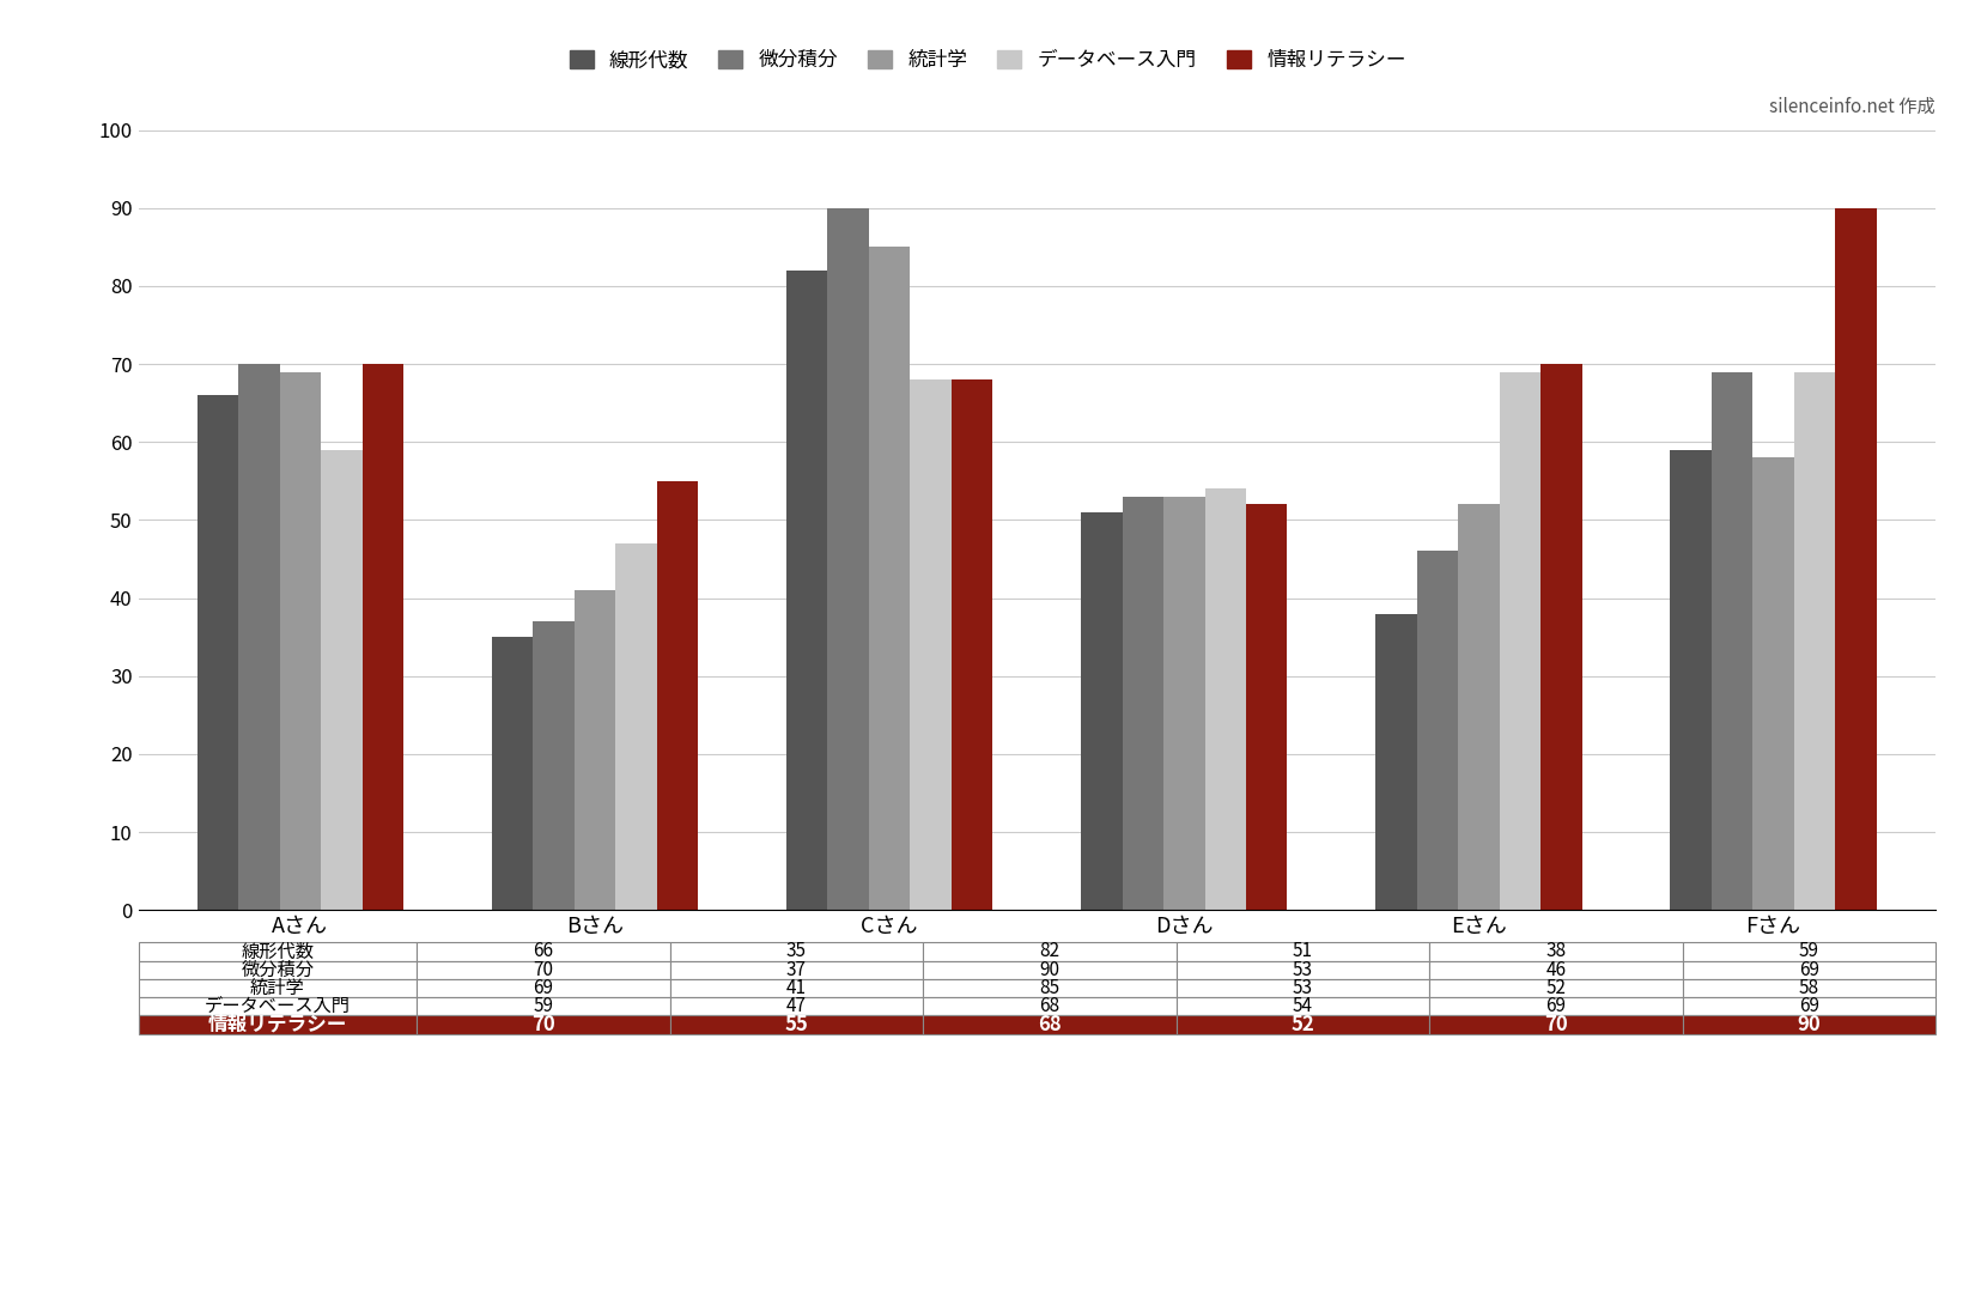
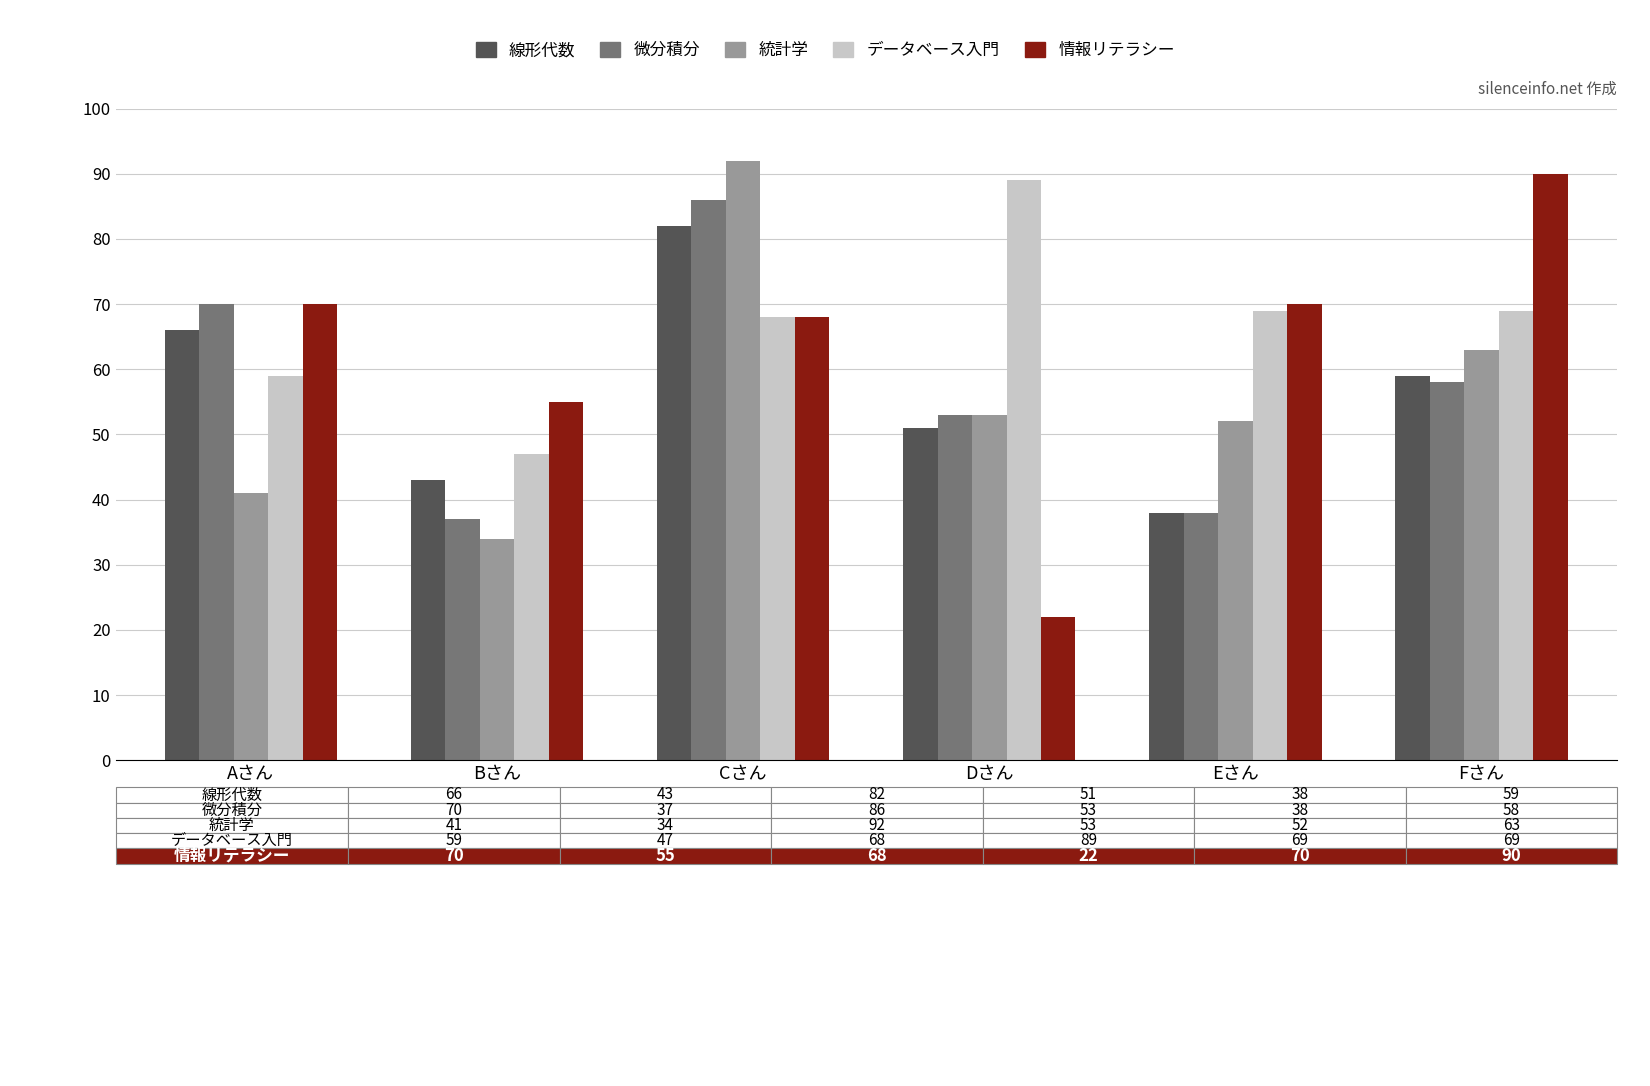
統計学/Aさん: 69 -> 41
線形代数/Bさん: 35 -> 43
統計学/Bさん: 41 -> 34
微分積分/Cさん: 90 -> 86
統計学/Cさん: 85 -> 92
データベース入門/Dさん: 54 -> 89
情報リテラシー/Dさん: 52 -> 22
微分積分/Eさん: 46 -> 38
微分積分/Fさん: 69 -> 58
統計学/Fさん: 58 -> 63
